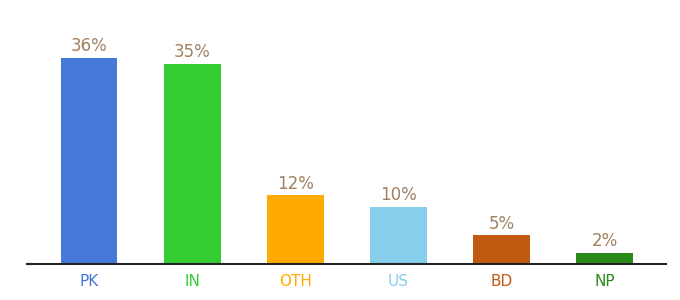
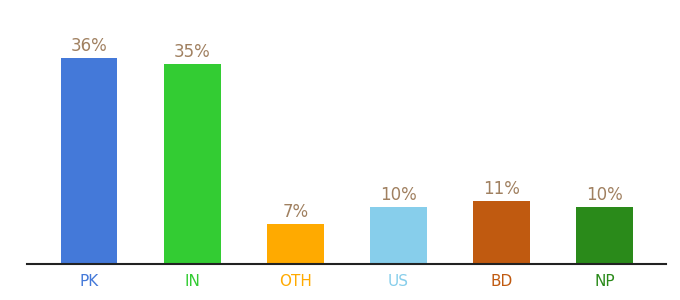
OTH: 12% -> 7%
BD: 5% -> 11%
NP: 2% -> 10%
